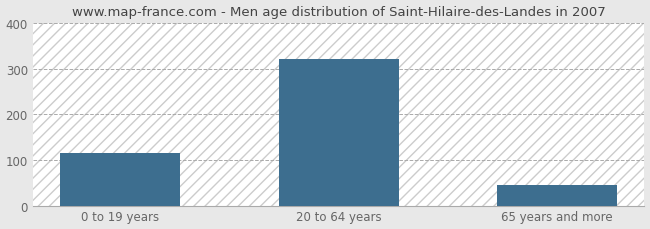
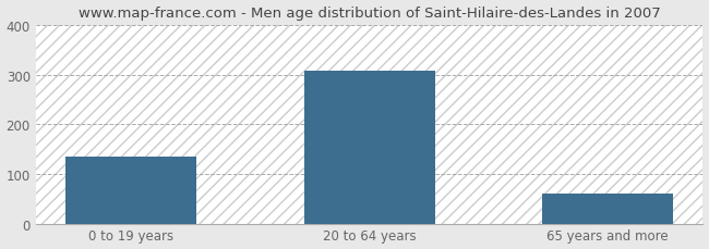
0 to 19 years: 115 -> 135
20 to 64 years: 320 -> 308
65 years and more: 45 -> 60
